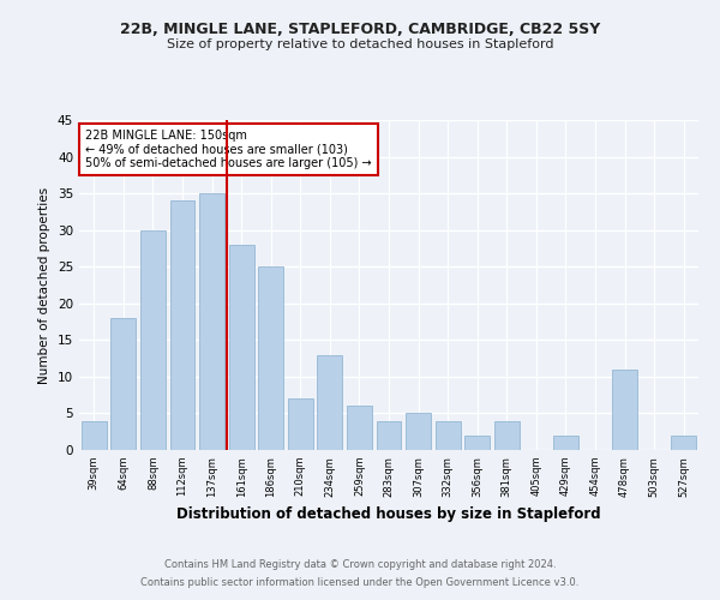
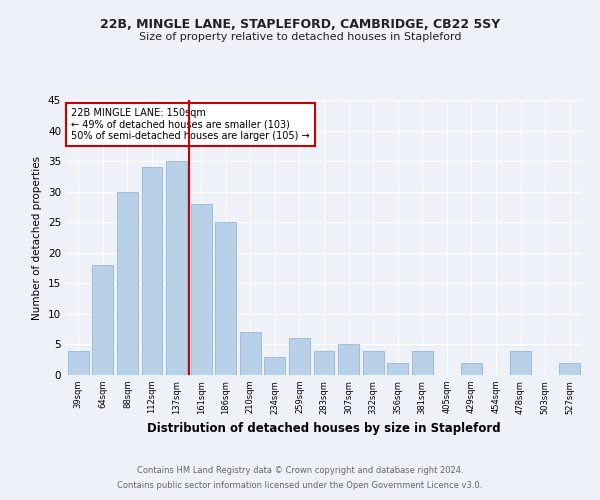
234sqm: 13 -> 3
478sqm: 11 -> 4
